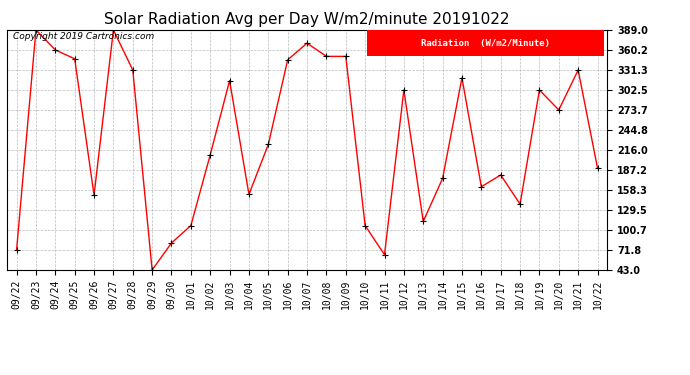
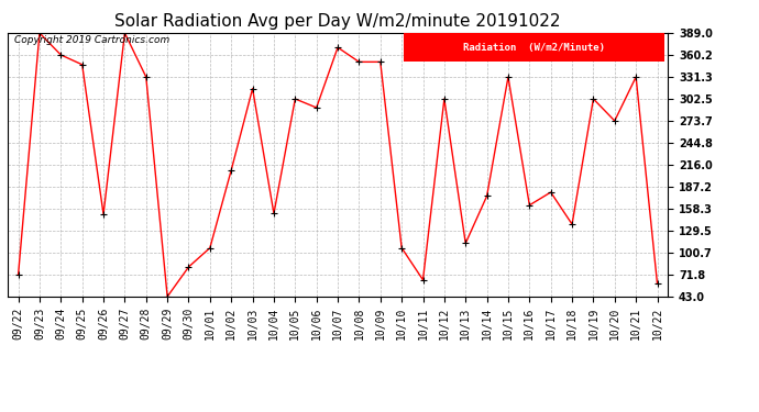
10/05: 224 -> 302
10/06: 346 -> 291
10/15: 320 -> 331
10/22: 190 -> 60
